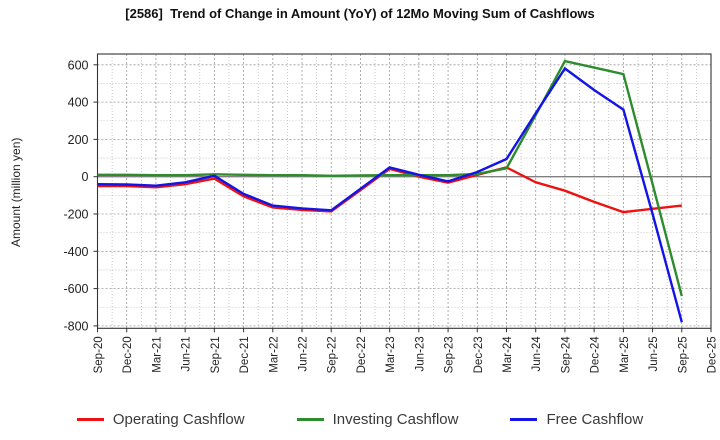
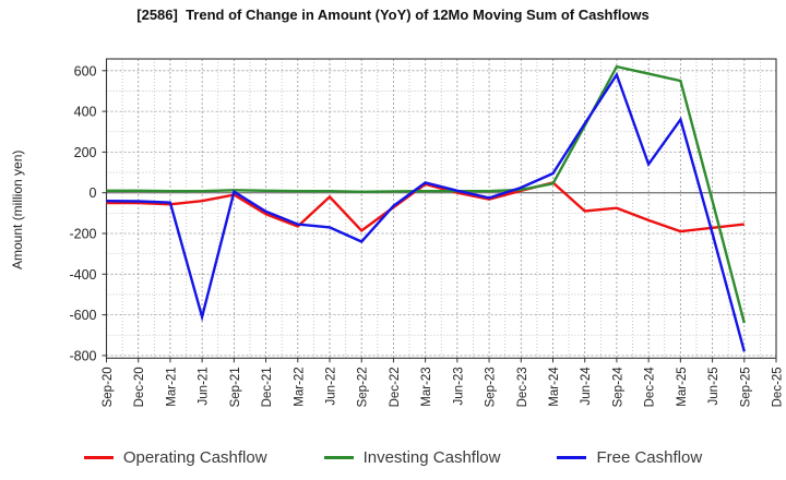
Free Cashflow/Jun-21: -30 -> -610
Operating Cashflow/Jun-22: -180 -> -20
Free Cashflow/Sep-22: -180 -> -240
Operating Cashflow/Jun-24: -30 -> -90
Free Cashflow/Dec-24: 460 -> 140
